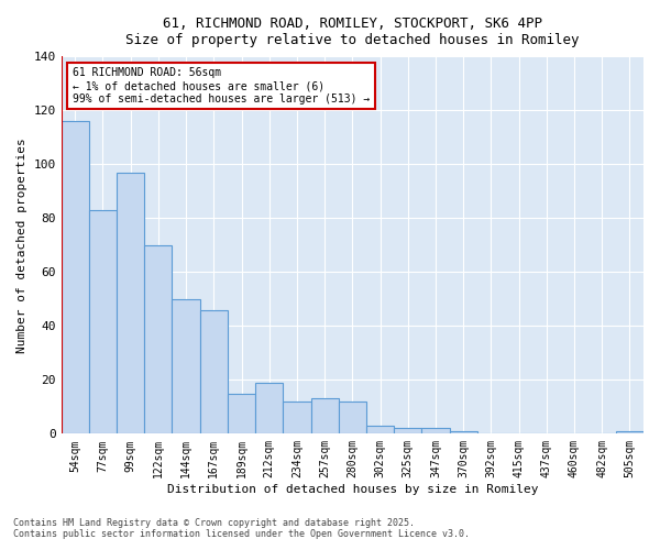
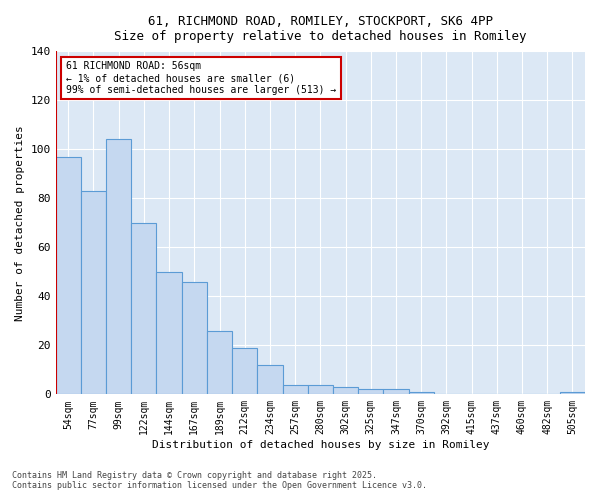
54sqm: 116 -> 97
99sqm: 97 -> 104
189sqm: 15 -> 26
257sqm: 13 -> 4
280sqm: 12 -> 4
